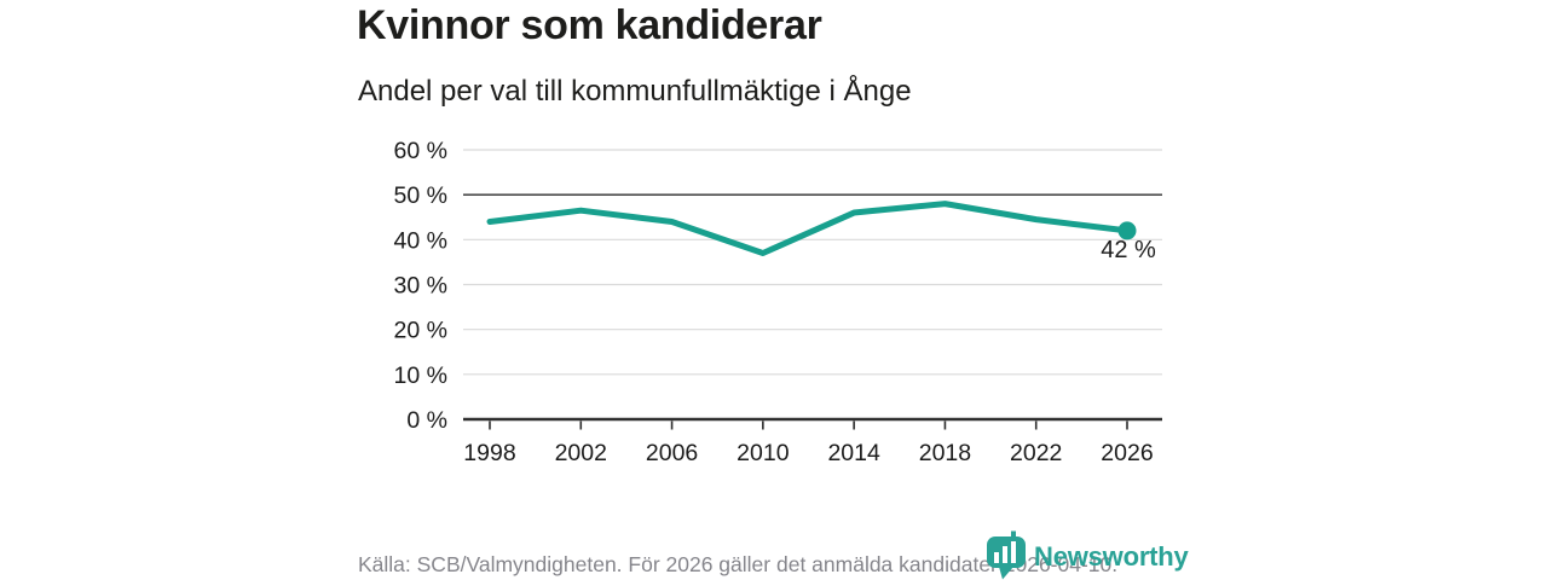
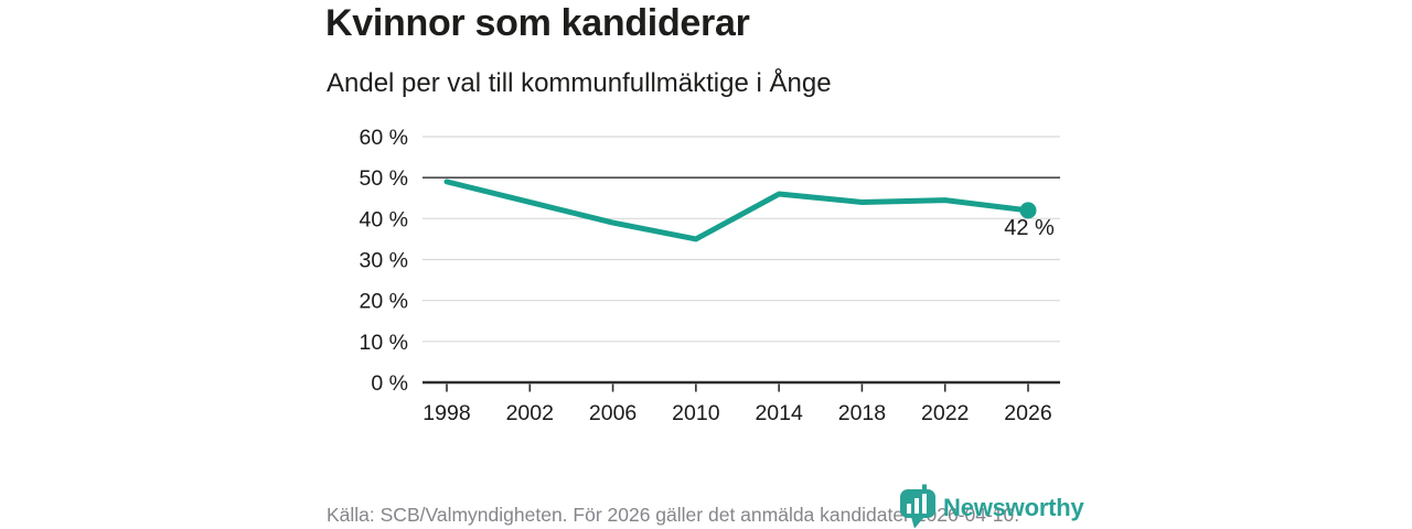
1998: 44% -> 49%
2002: 46% -> 44%
2006: 44% -> 39%
2010: 37% -> 35%
2018: 48% -> 44%
